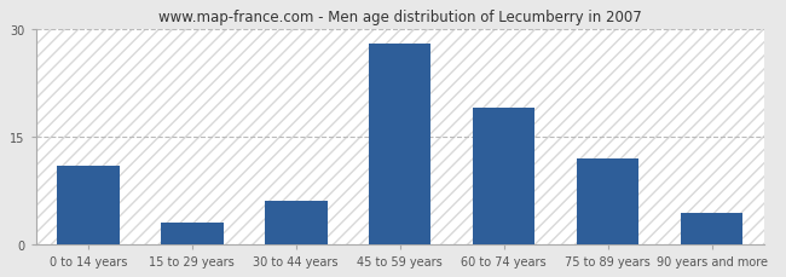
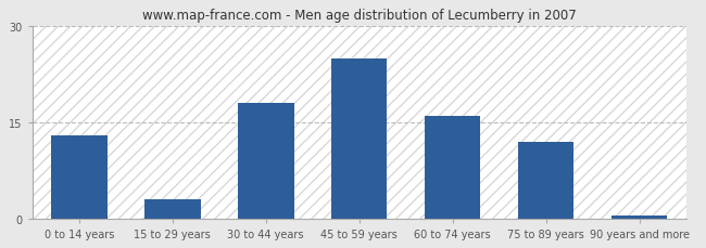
0 to 14 years: 11.0 -> 13.0
30 to 44 years: 6.0 -> 18.0
45 to 59 years: 28.0 -> 25.0
60 to 74 years: 19.0 -> 16.0
90 years and more: 4.4 -> 0.5
